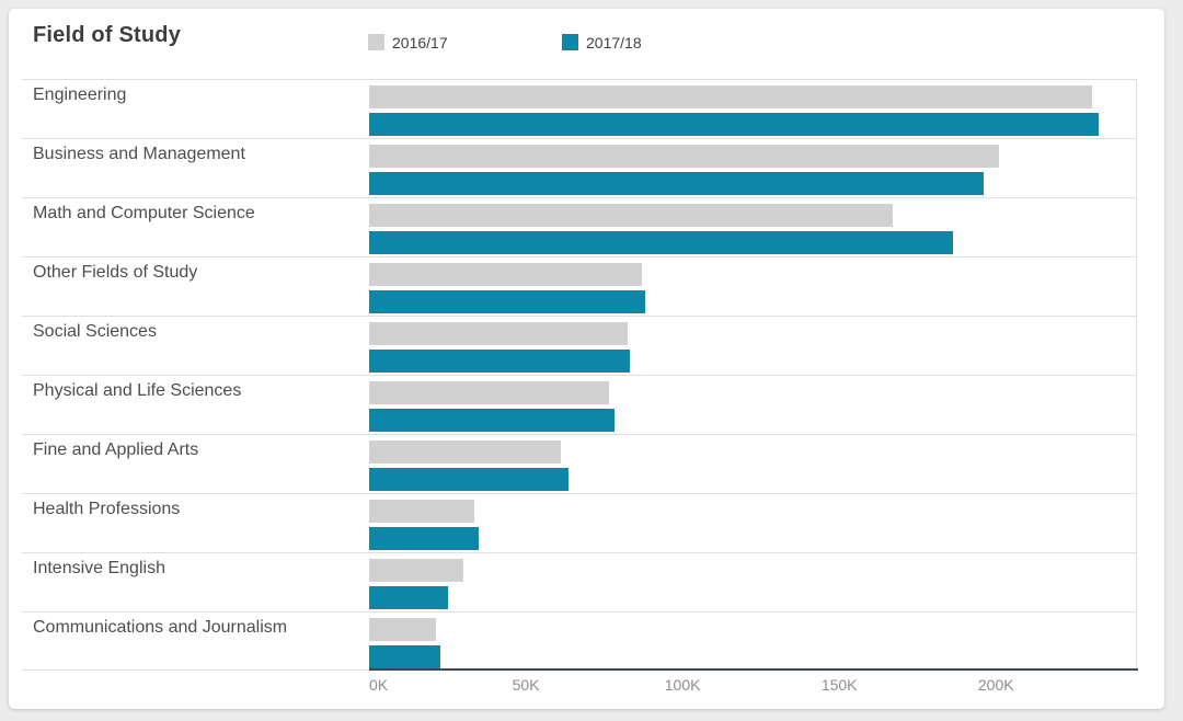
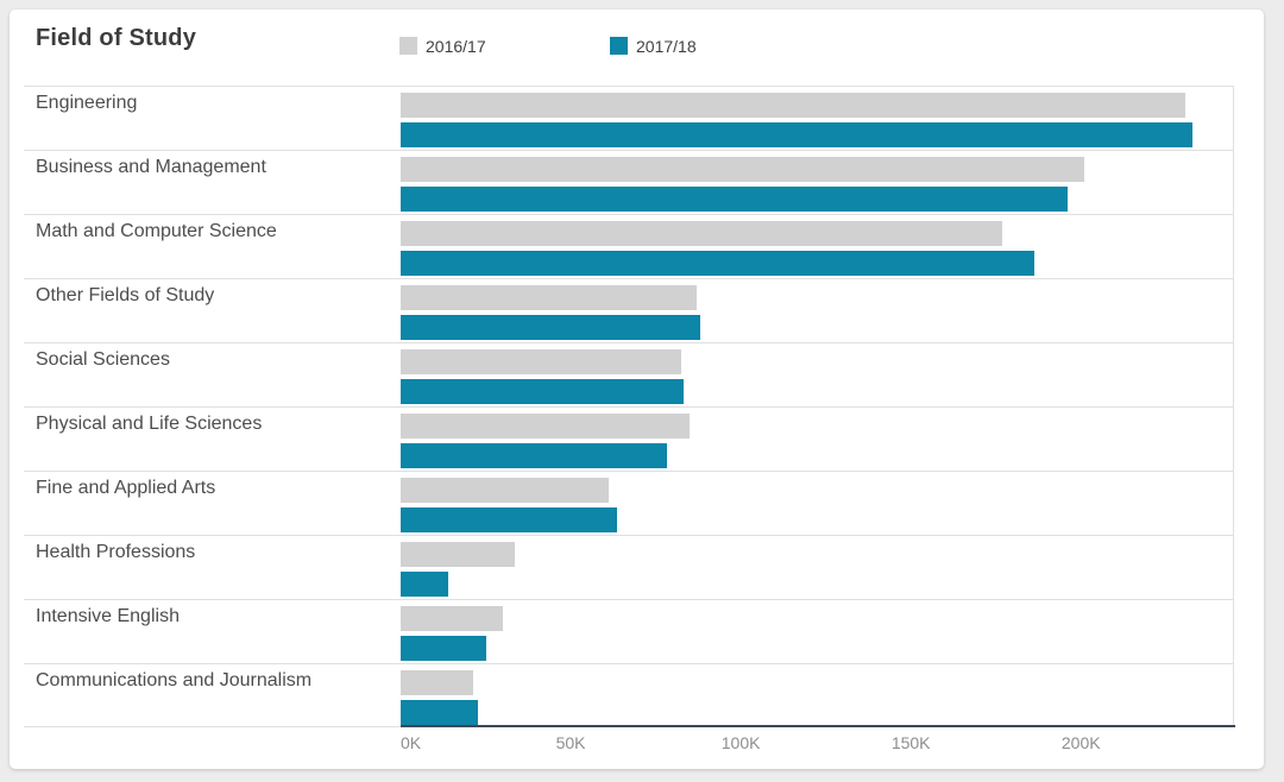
2016/17/Math and Computer Science: 167K -> 177K
2016/17/Physical and Life Sciences: 76K -> 85K
2017/18/Health Professions: 35K -> 14K
